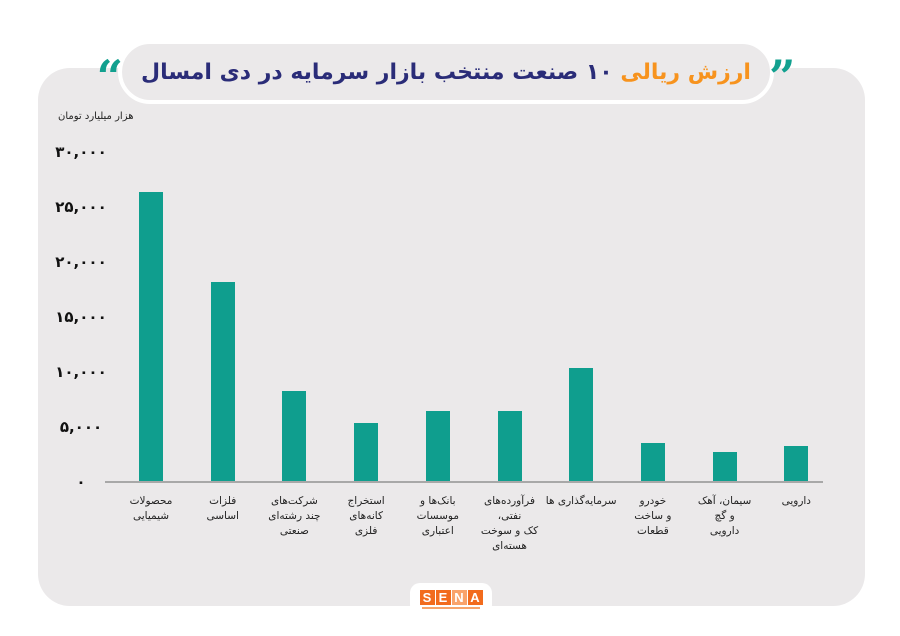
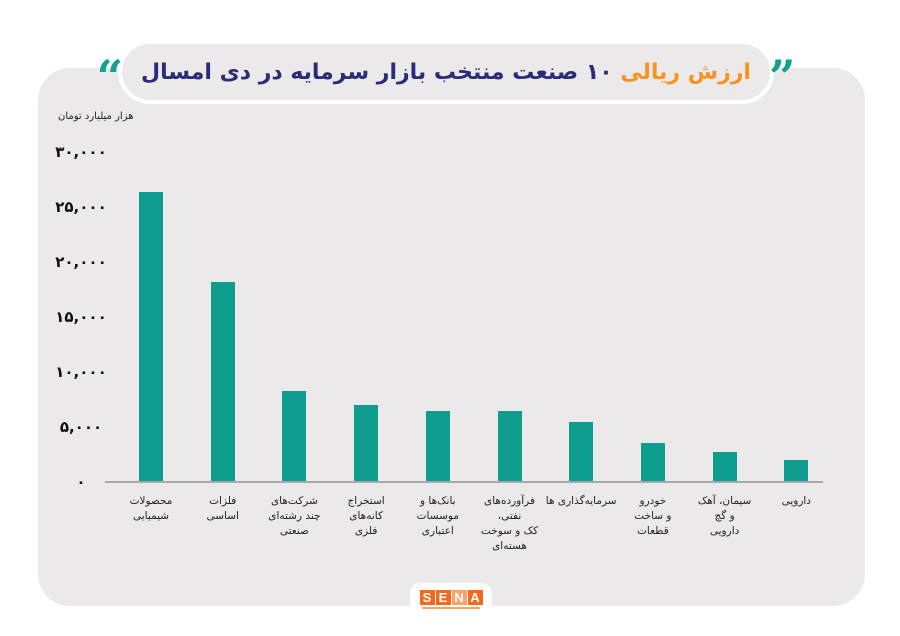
استخراج کانه‌های فلزی: 5400 -> 7000
سرمایه‌گذاری ها: 10400 -> 5400
دارویی: 3300 -> 2000
